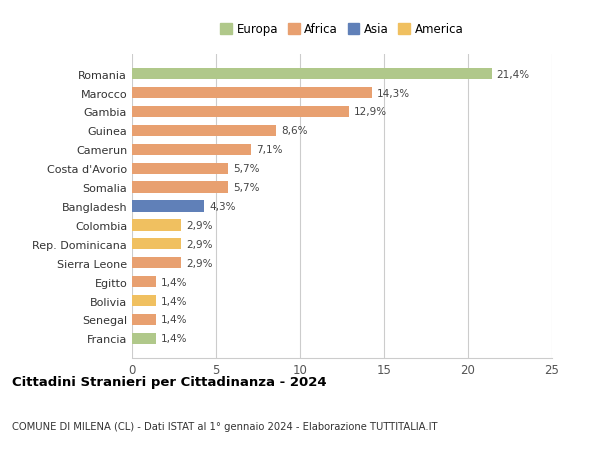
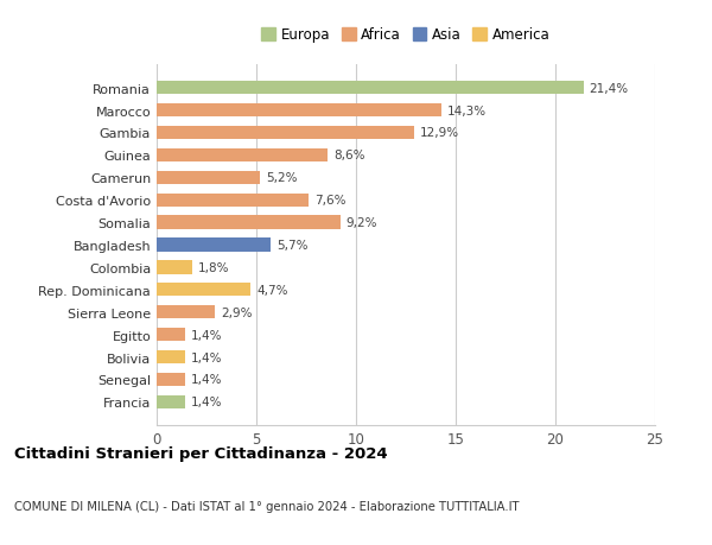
Camerun: 7,1% -> 5,2%
Costa d'Avorio: 5,7% -> 7,6%
Somalia: 5,7% -> 9,2%
Bangladesh: 4,3% -> 5,7%
Colombia: 2,9% -> 1,8%
Rep. Dominicana: 2,9% -> 4,7%
